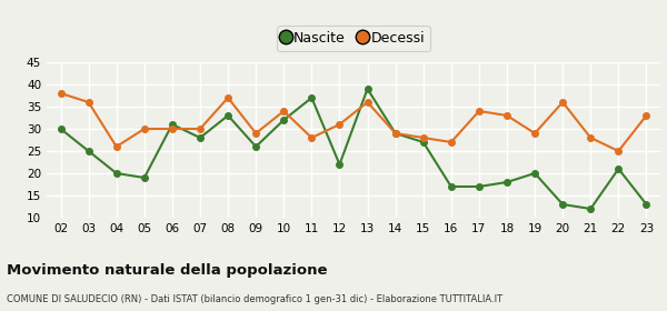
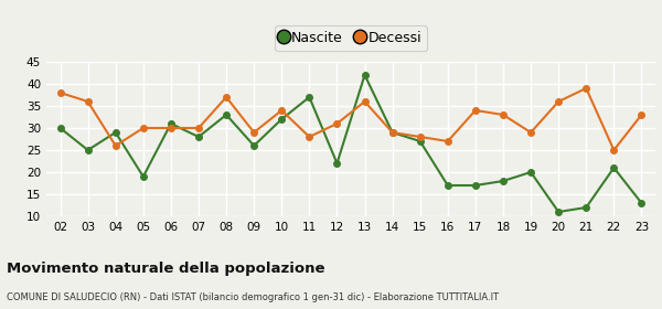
Nascite/04: 20 -> 29
Nascite/13: 39 -> 42
Nascite/20: 13 -> 11
Decessi/21: 28 -> 39
